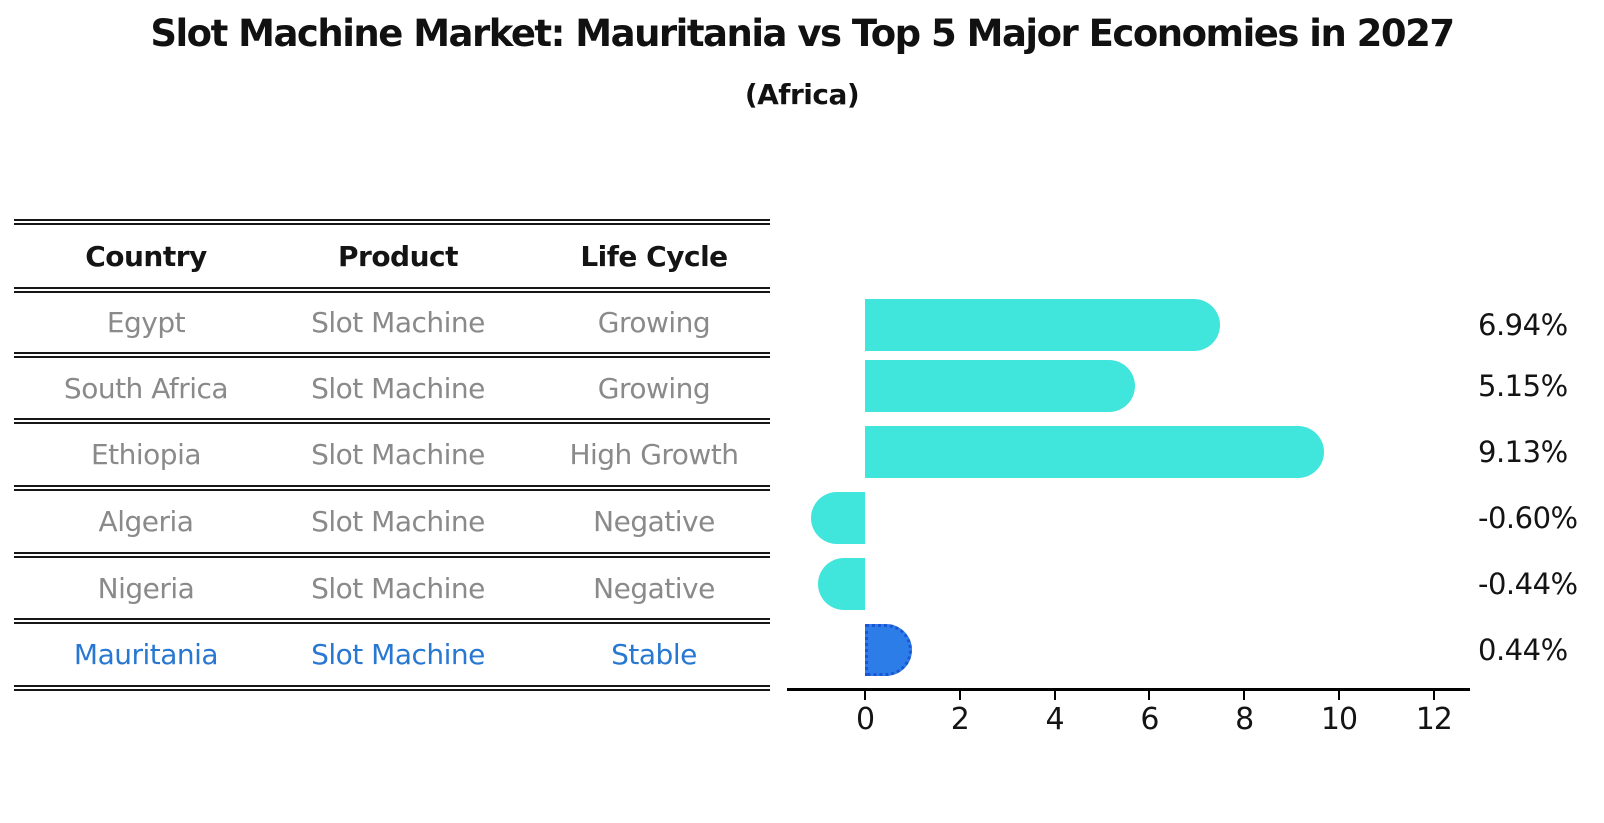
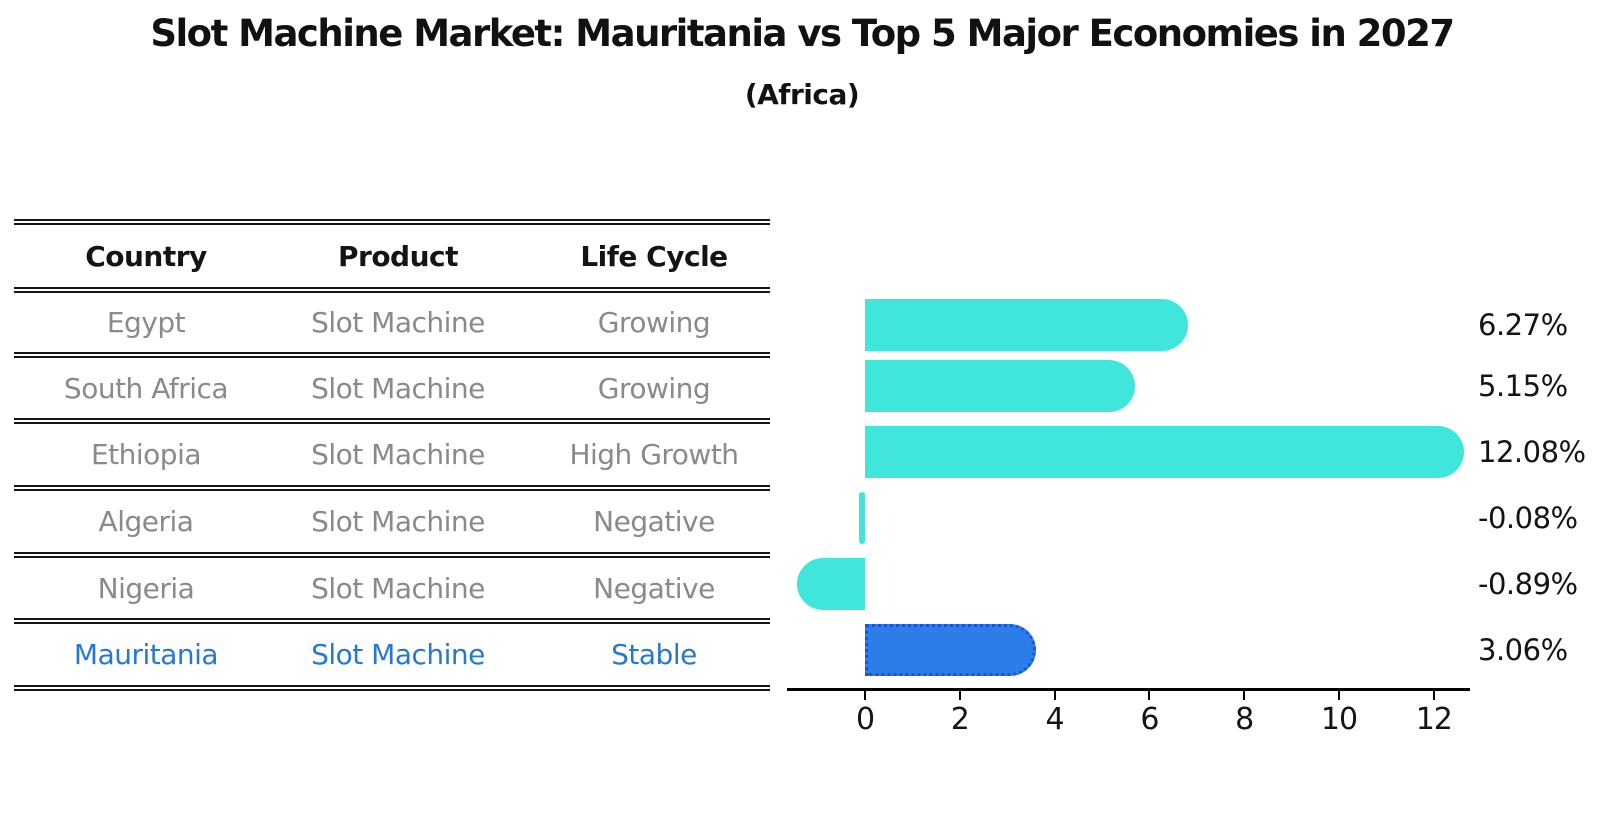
Egypt: 6.94% -> 6.27%
Ethiopia: 9.13% -> 12.08%
Algeria: -0.60% -> -0.08%
Nigeria: -0.44% -> -0.89%
Mauritania: 0.44% -> 3.06%
